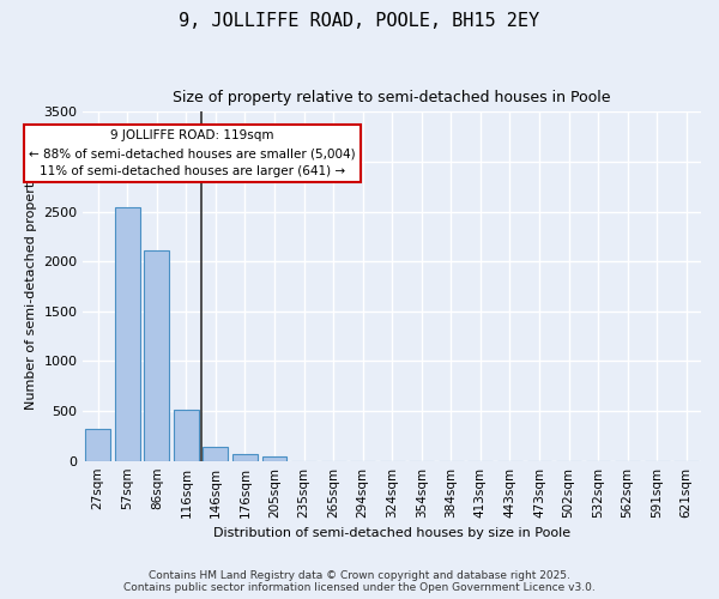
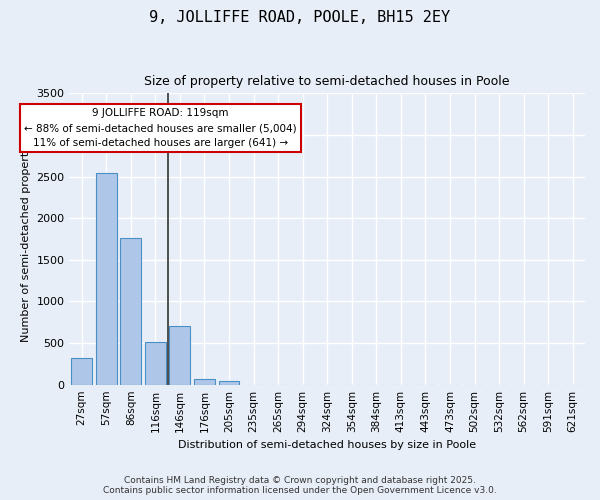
86sqm: 2110 -> 1760
146sqm: 140 -> 700
